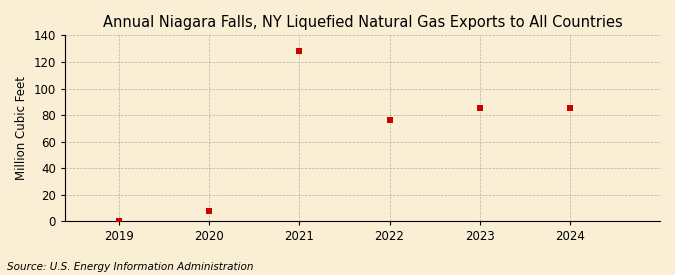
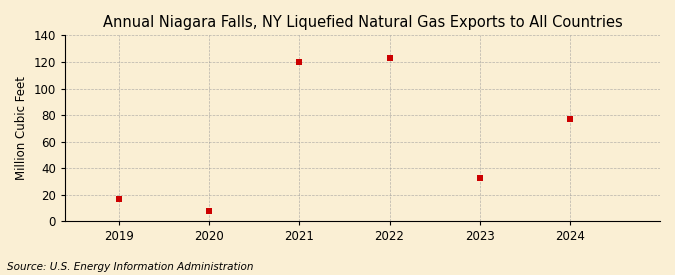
2019: 0 -> 17
2021: 128 -> 120
2022: 76 -> 123
2023: 85 -> 33
2024: 85 -> 77
